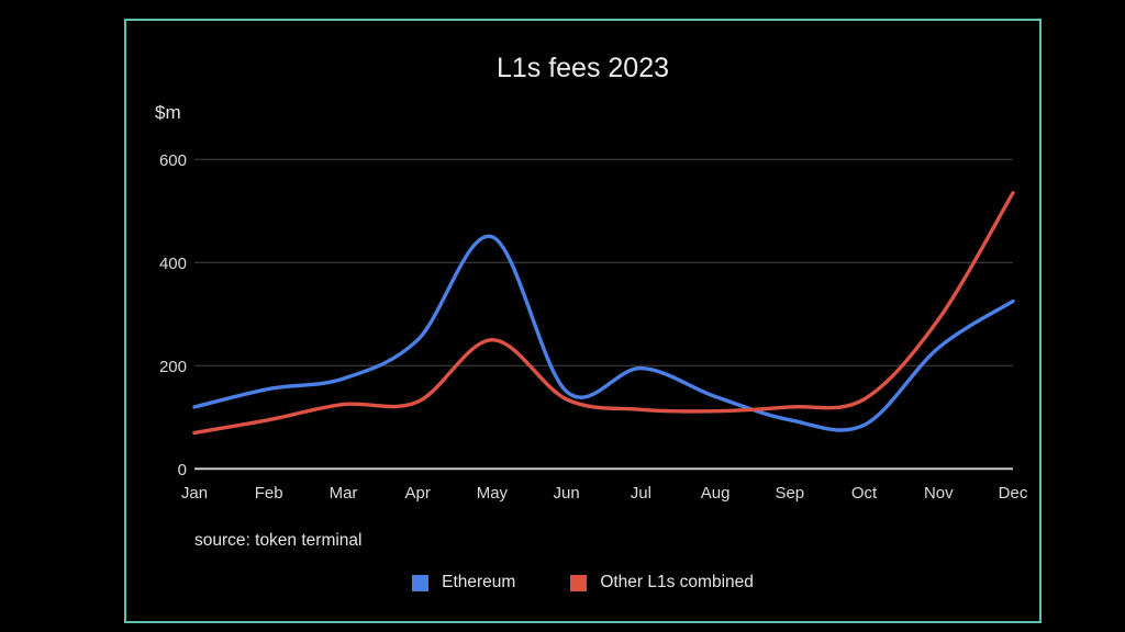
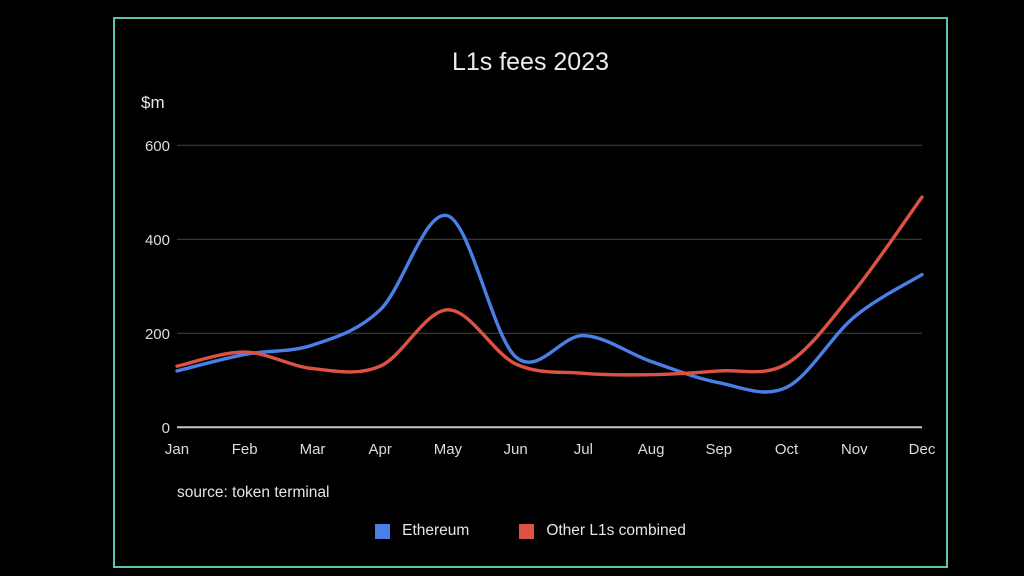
Other L1s combined/Jan: 70 -> 130
Other L1s combined/Feb: 100 -> 160
Other L1s combined/Dec: 540 -> 490
